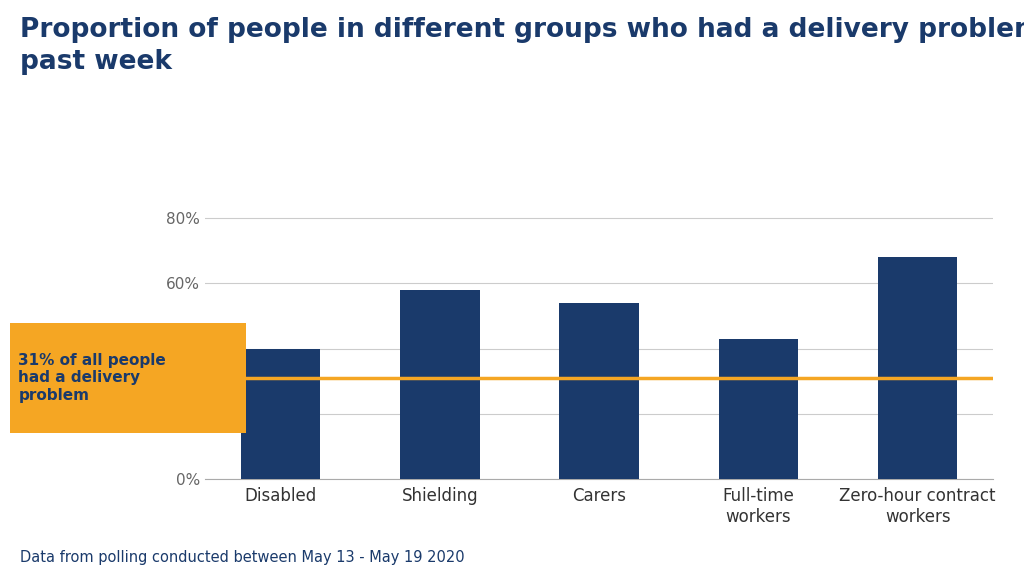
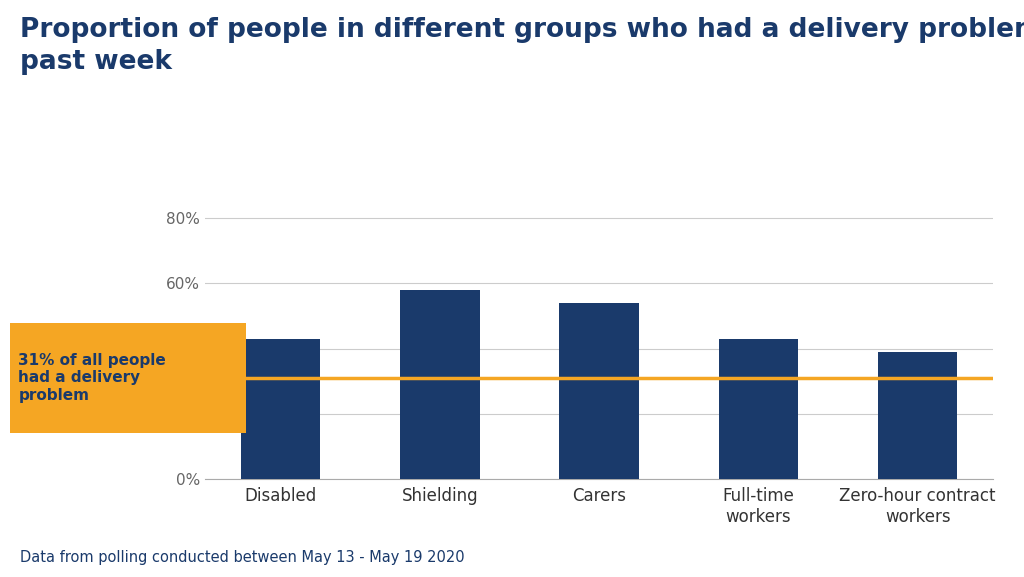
Disabled: 40% -> 43%
Zero-hour contract workers: 68% -> 39%
